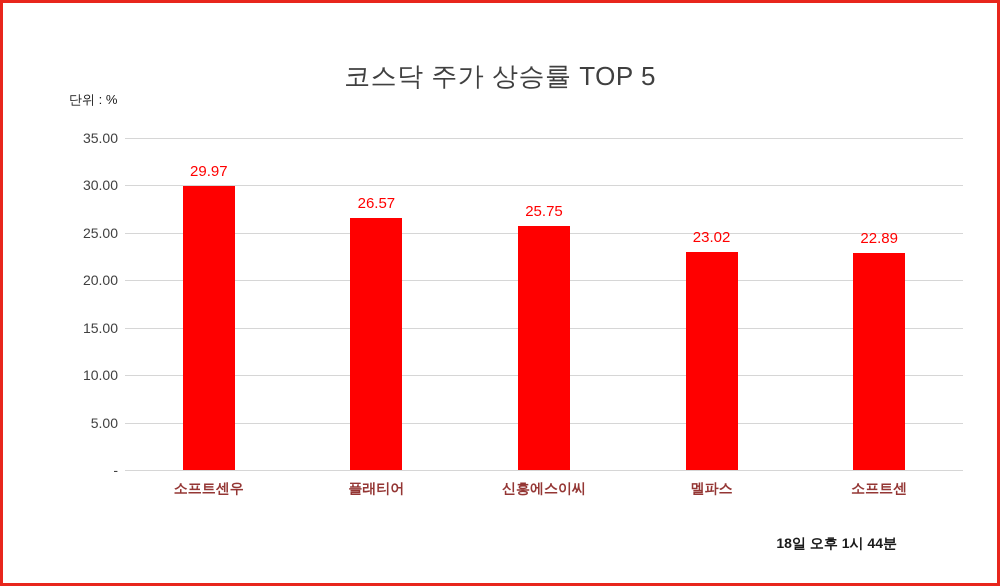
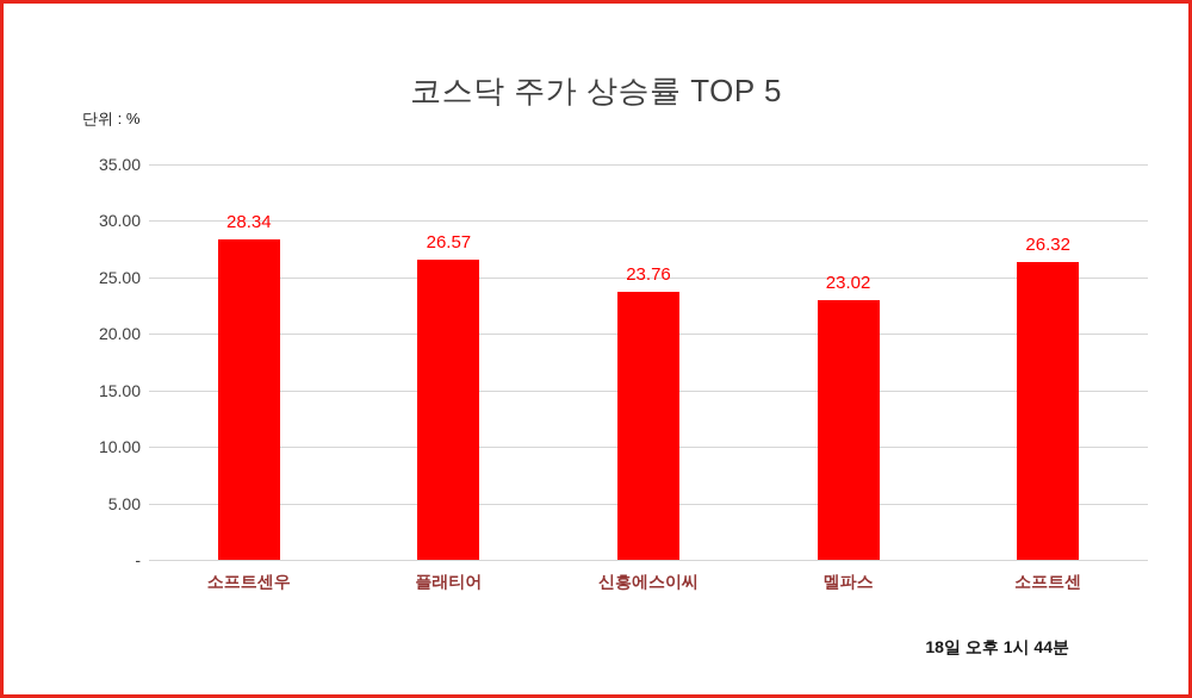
소프트센우: 29.97 -> 28.34
신흥에스이씨: 25.75 -> 23.76
소프트센: 22.89 -> 26.32
